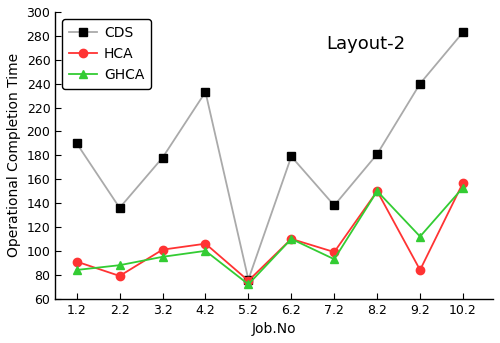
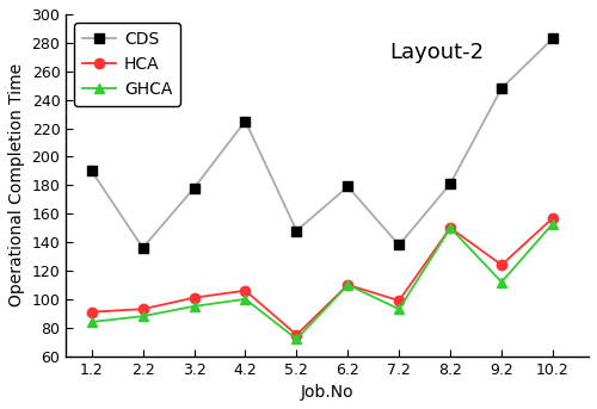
HCA/2.2: 79 -> 93
CDS/4.2: 233 -> 225
CDS/5.2: 76 -> 148
CDS/9.2: 240 -> 248
HCA/9.2: 84 -> 124
